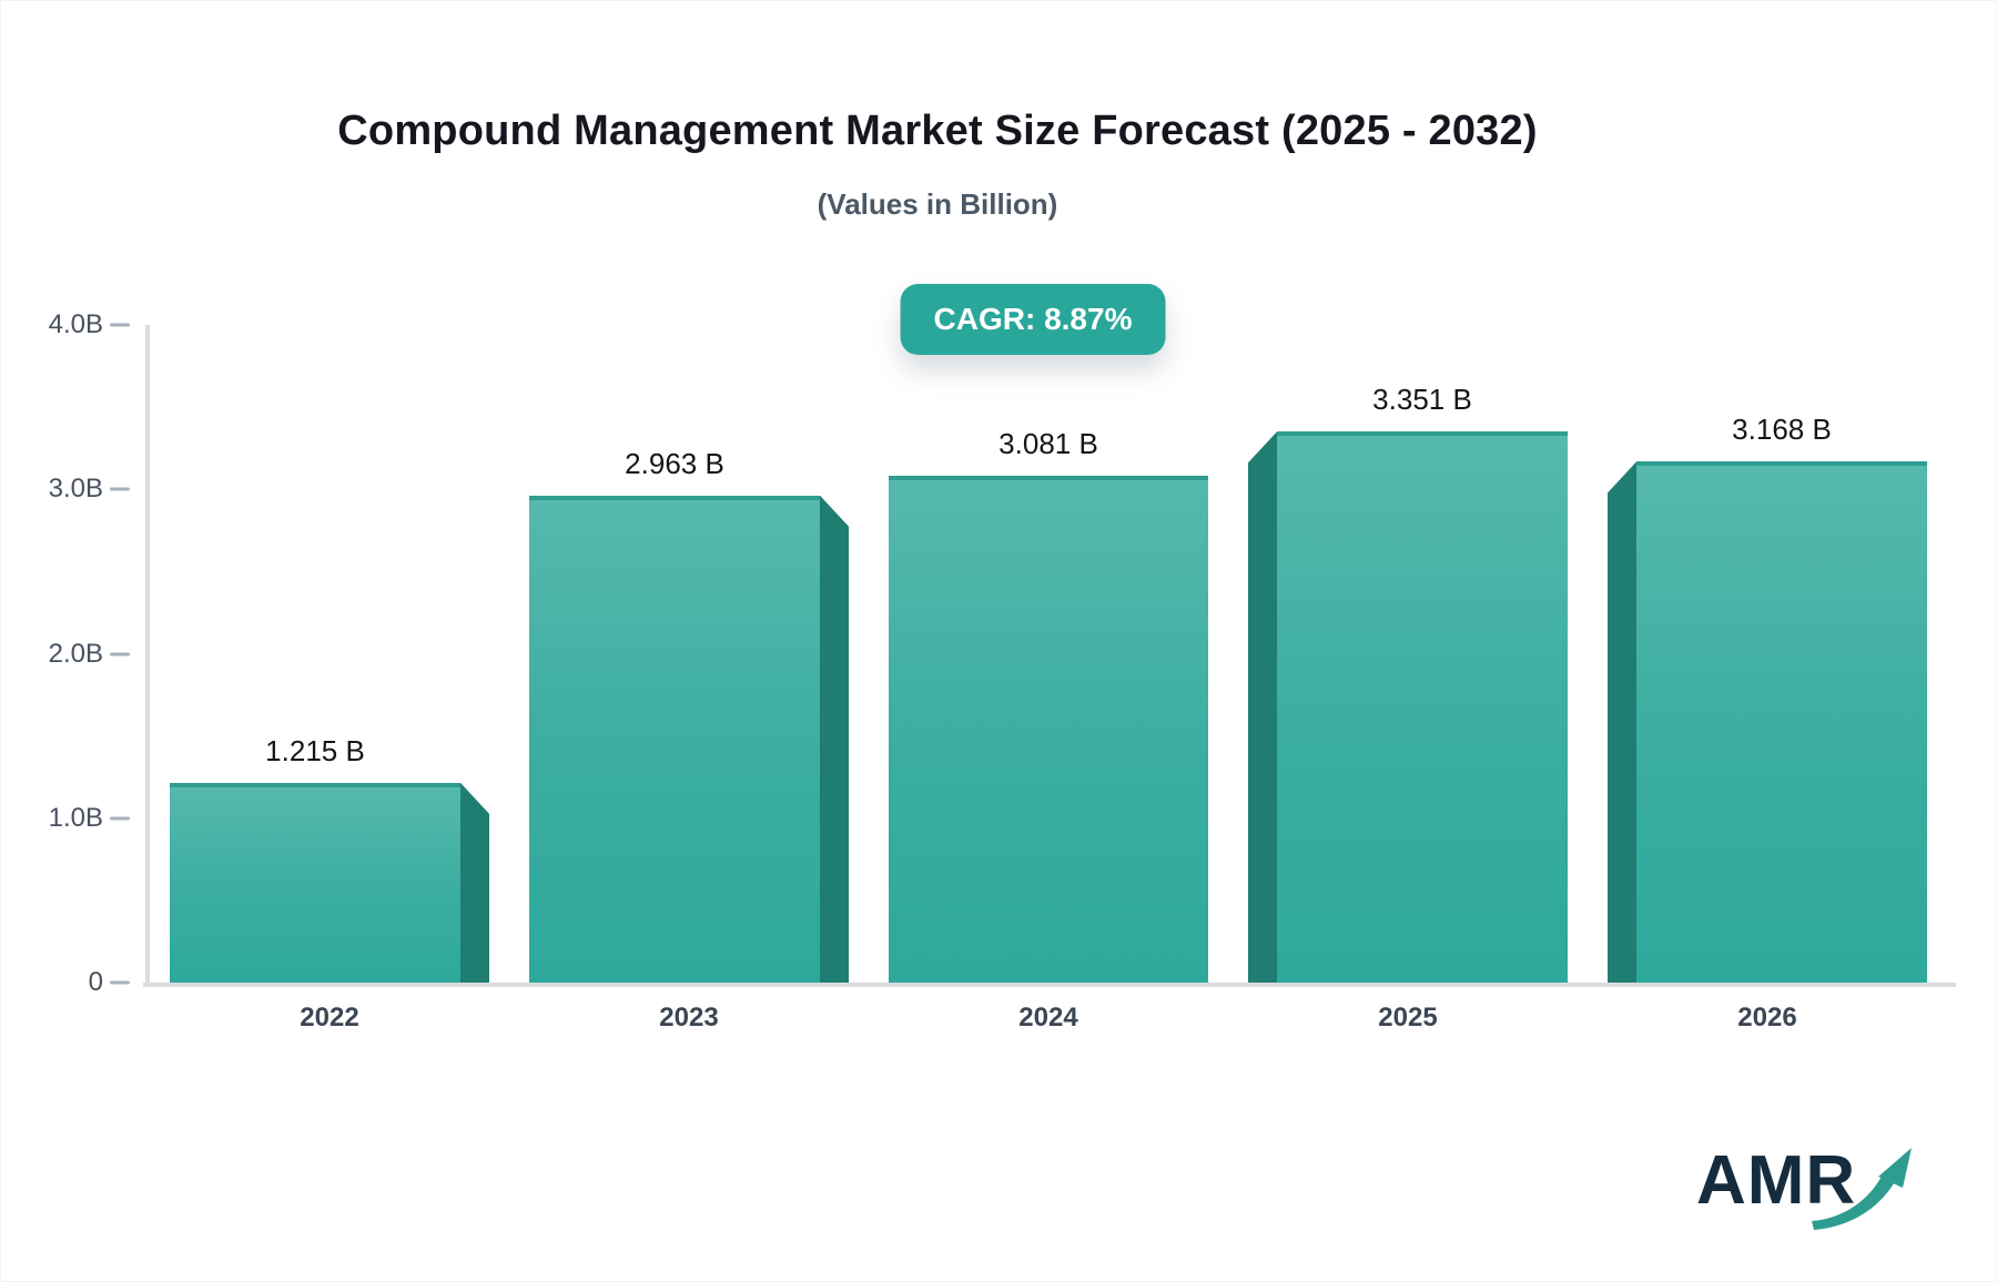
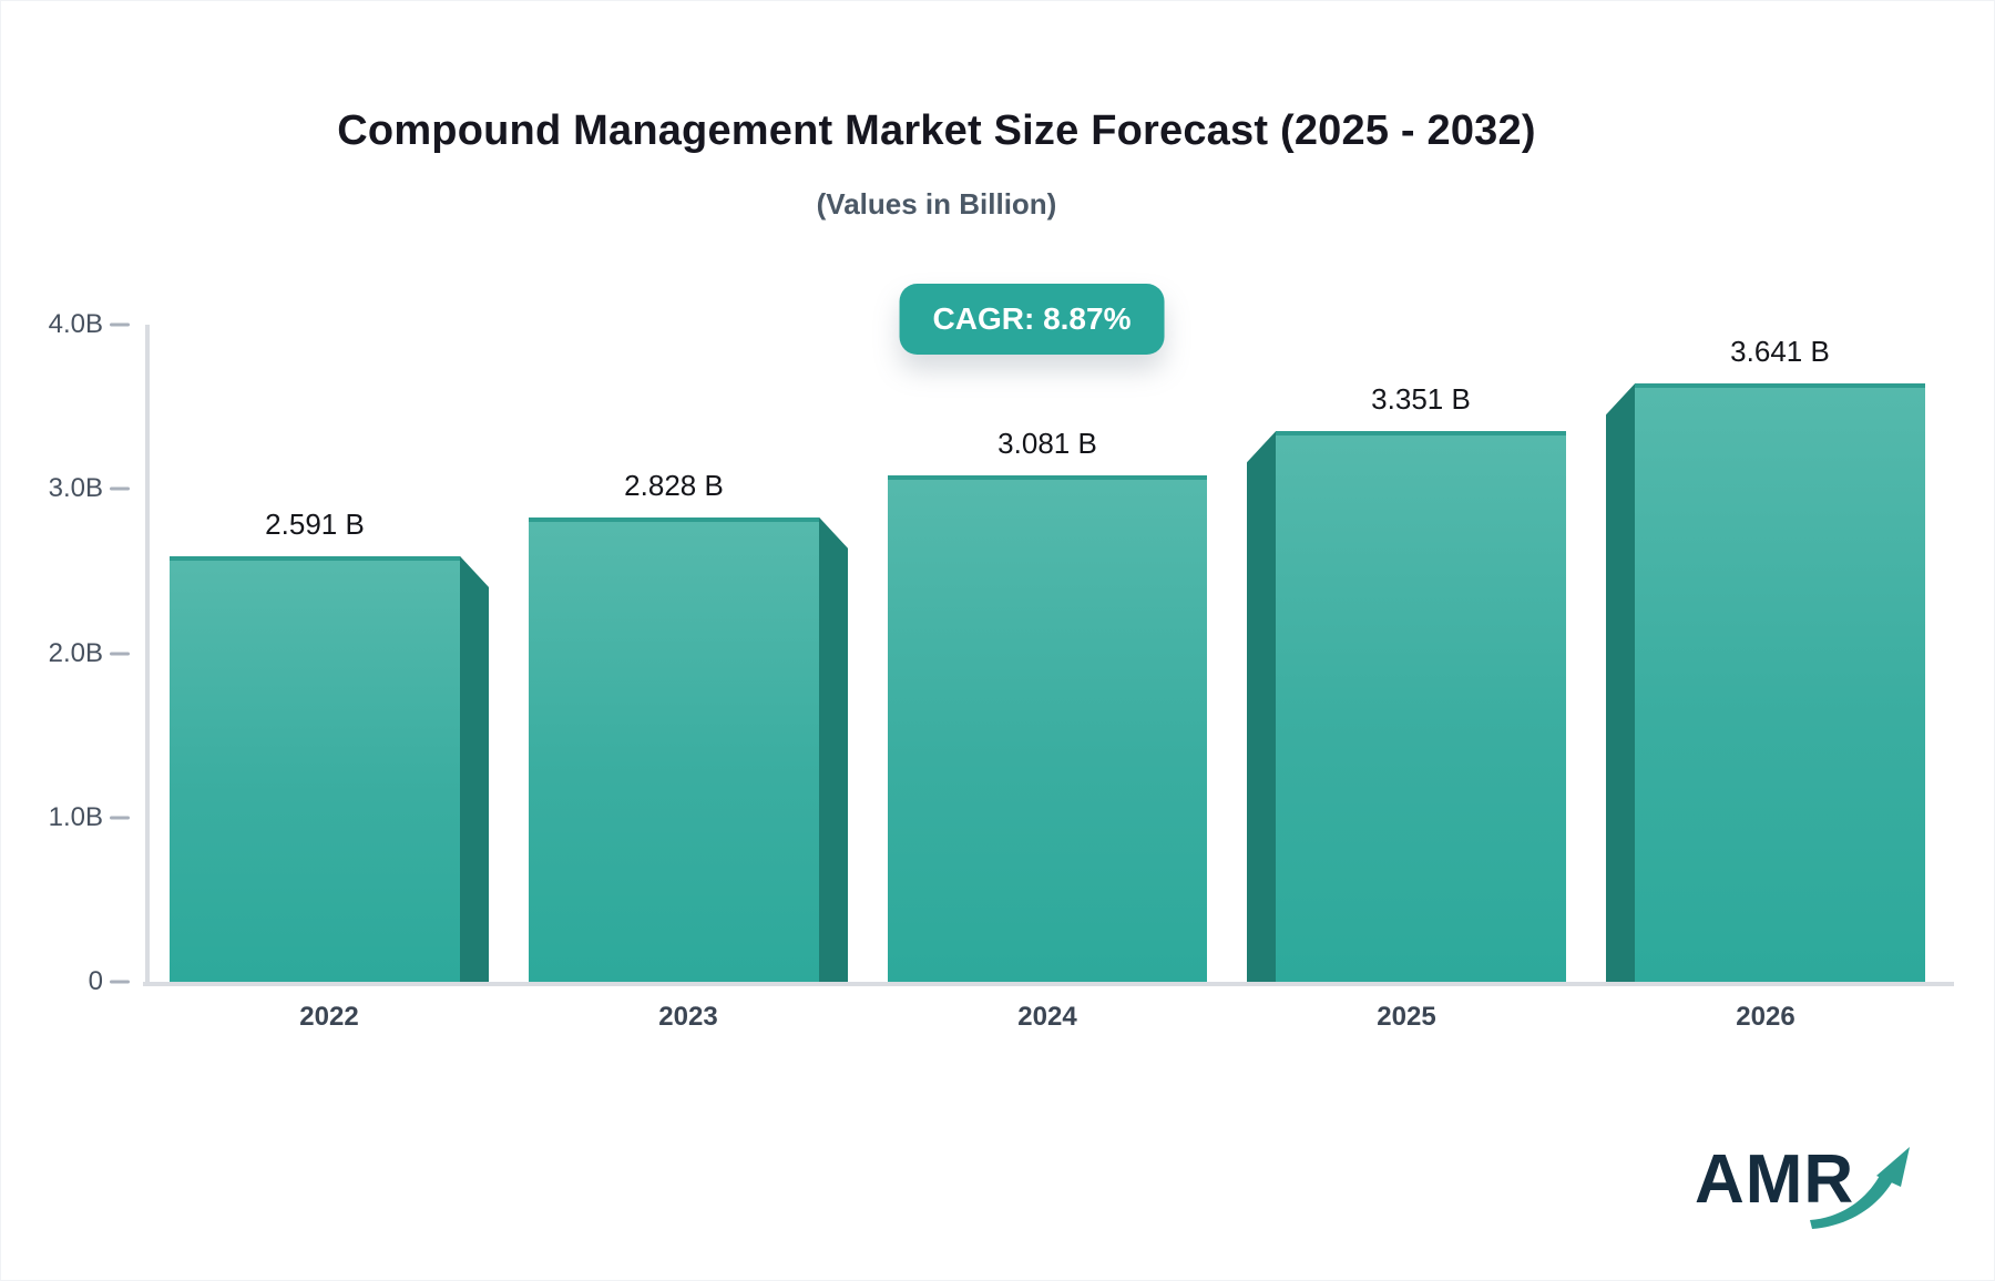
2022: 1.215 -> 2.591
2023: 2.963 -> 2.828
2026: 3.168 -> 3.641
